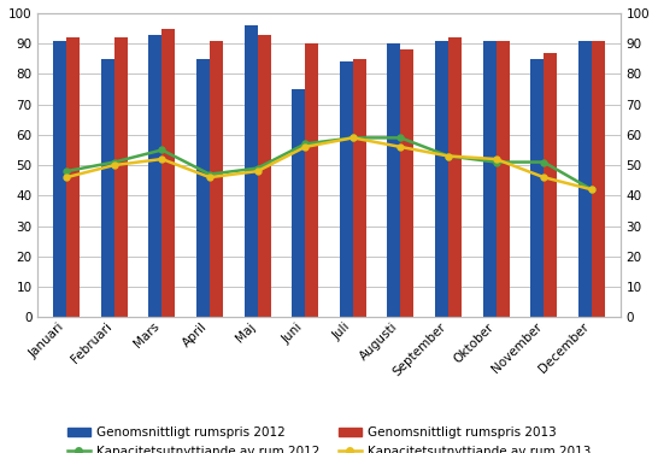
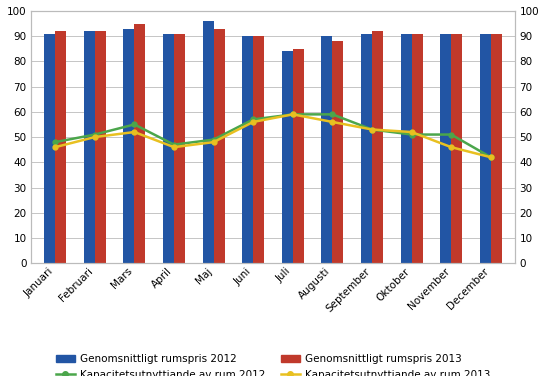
Genomsnittligt rumspris 2012/Februari: 85 -> 92
Genomsnittligt rumspris 2012/April: 85 -> 91
Genomsnittligt rumspris 2012/Juni: 75 -> 90
Genomsnittligt rumspris 2012/November: 85 -> 91
Genomsnittligt rumspris 2013/November: 87 -> 91
